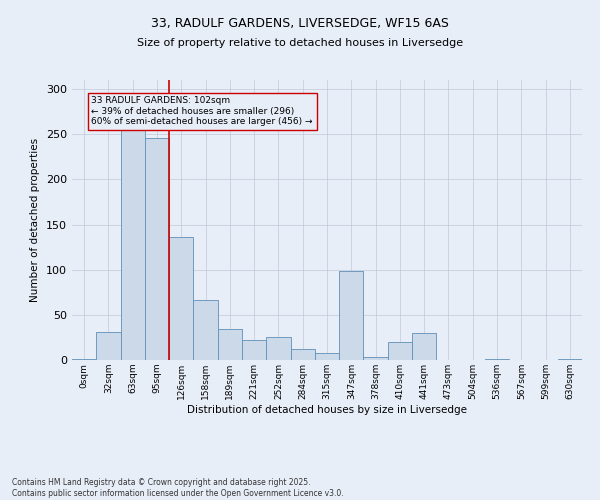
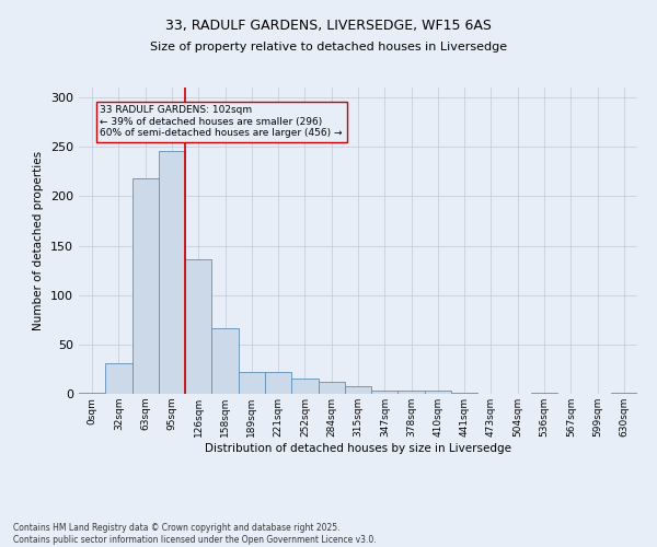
63sqm: 256 -> 218
189sqm: 34 -> 22
252sqm: 26 -> 16
347sqm: 98 -> 3
410sqm: 20 -> 3
441sqm: 30 -> 1
